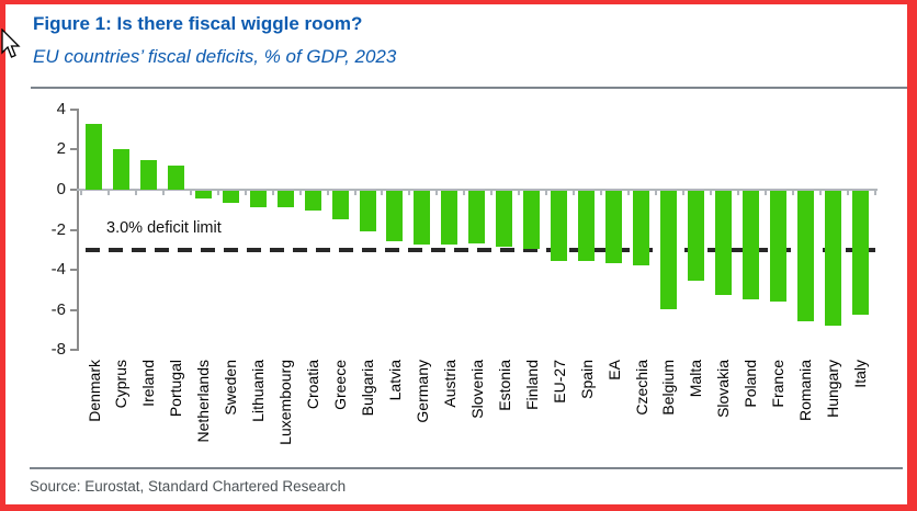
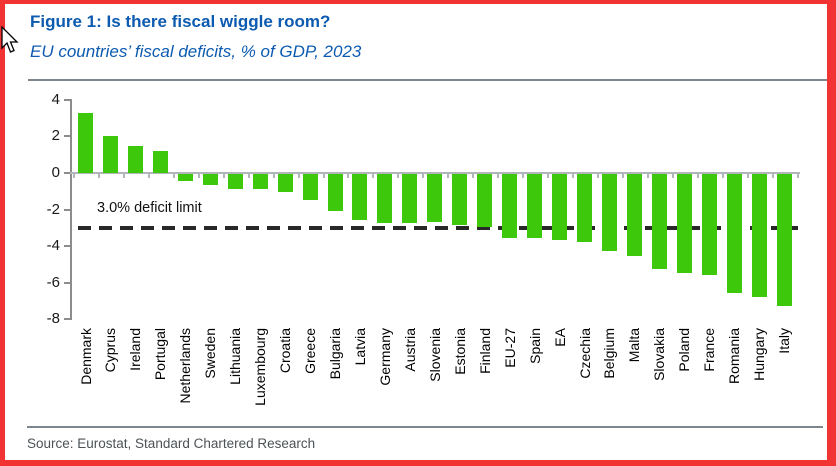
Belgium: -5.9 -> -4.2
Italy: -6.2 -> -7.2
